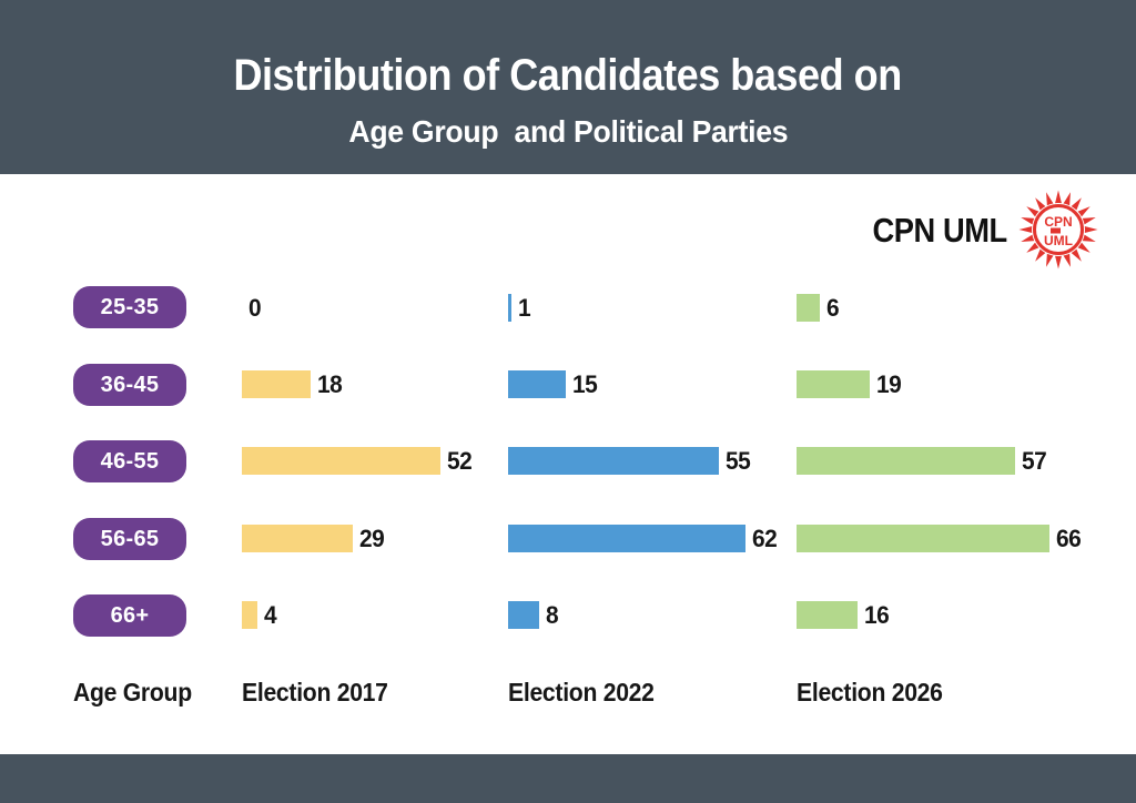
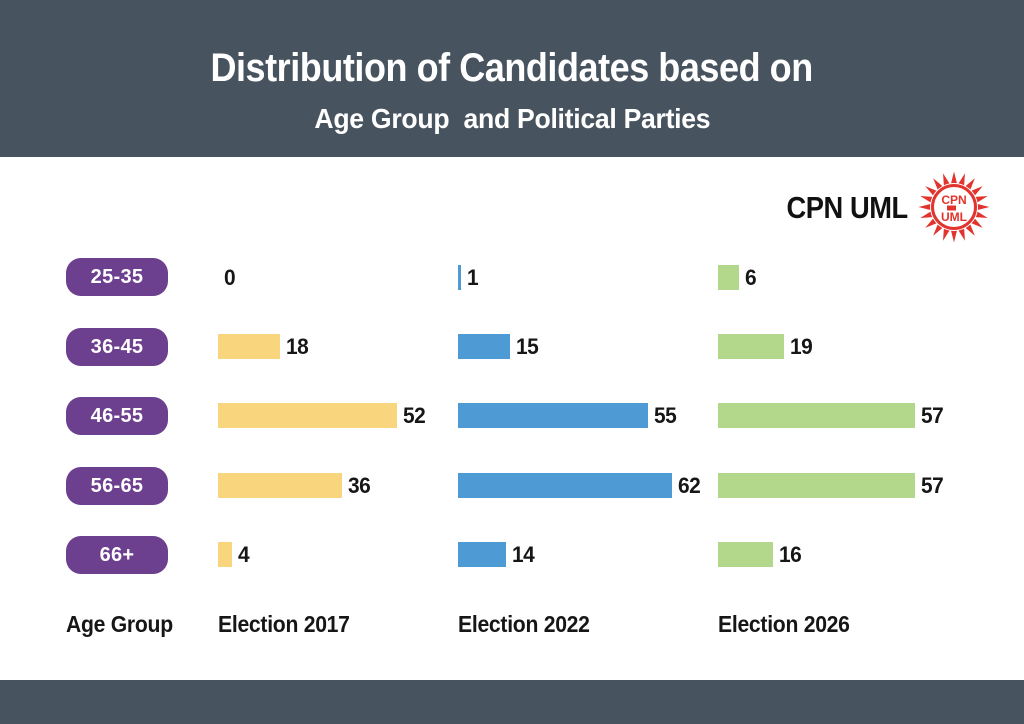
Election 2017/56-65: 29 -> 36
Election 2026/56-65: 66 -> 57
Election 2022/66+: 8 -> 14
